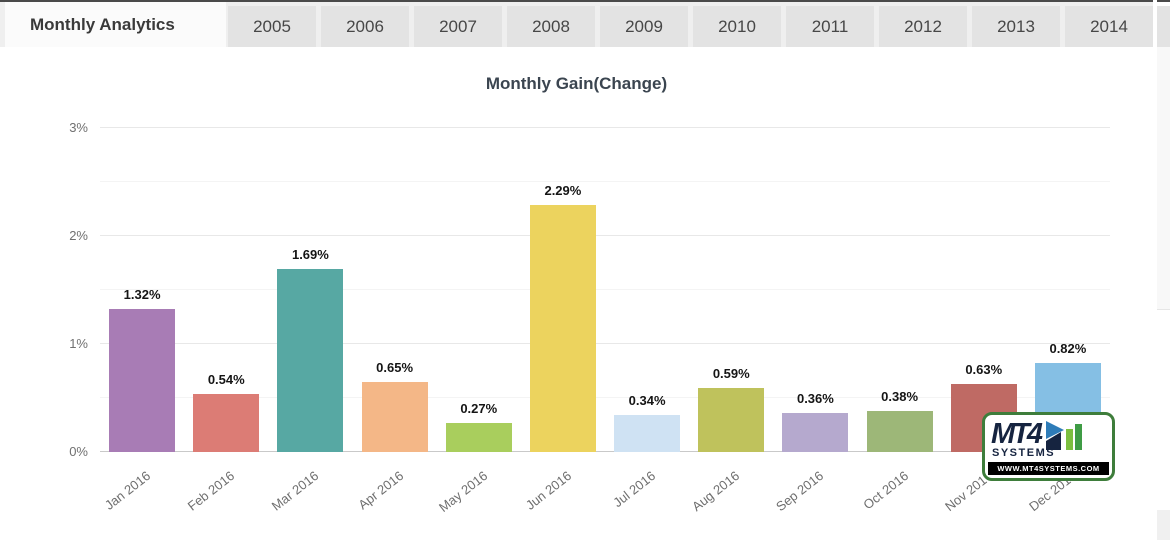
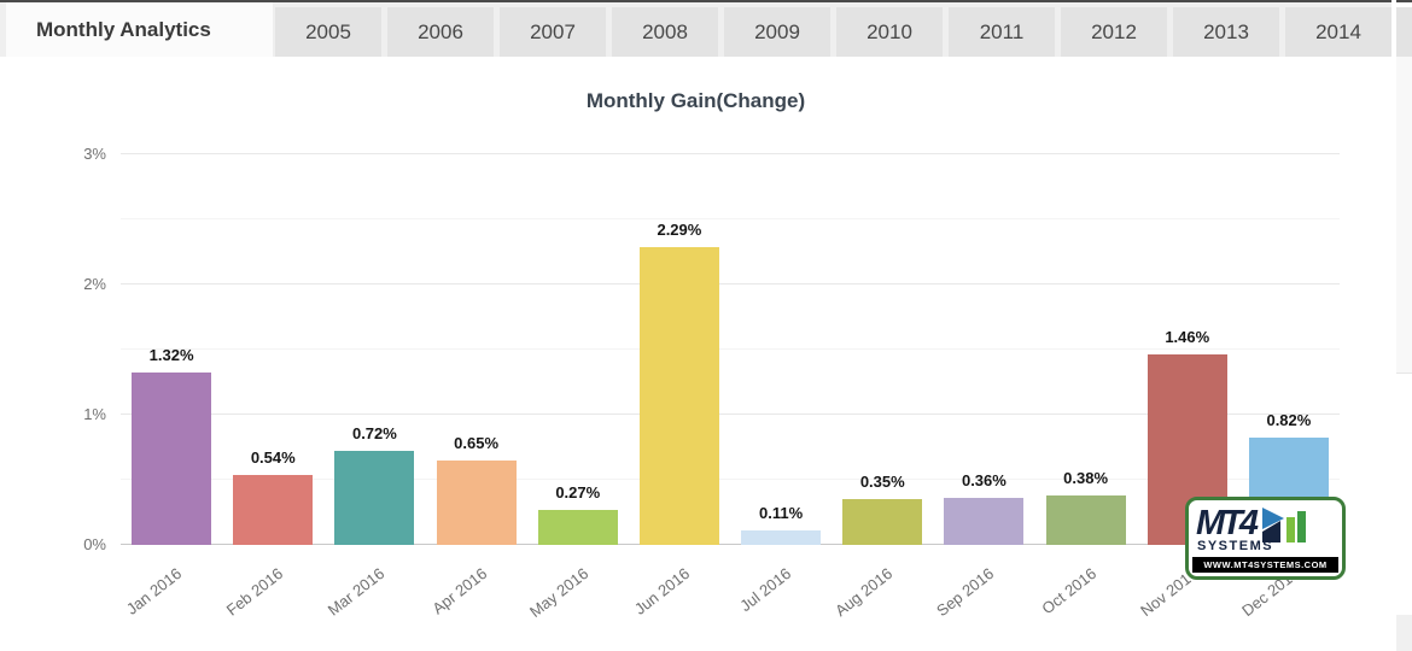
Mar 2016: 1.69% -> 0.72%
Jul 2016: 0.34% -> 0.11%
Aug 2016: 0.59% -> 0.35%
Nov 2016: 0.63% -> 1.46%
